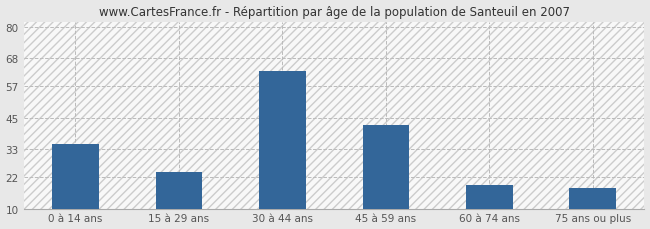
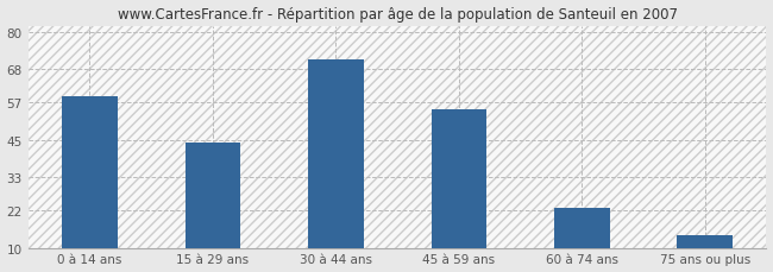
0 à 14 ans: 35 -> 59
15 à 29 ans: 24 -> 44
30 à 44 ans: 63 -> 71
45 à 59 ans: 42 -> 55
60 à 74 ans: 19 -> 23
75 ans ou plus: 18 -> 14
